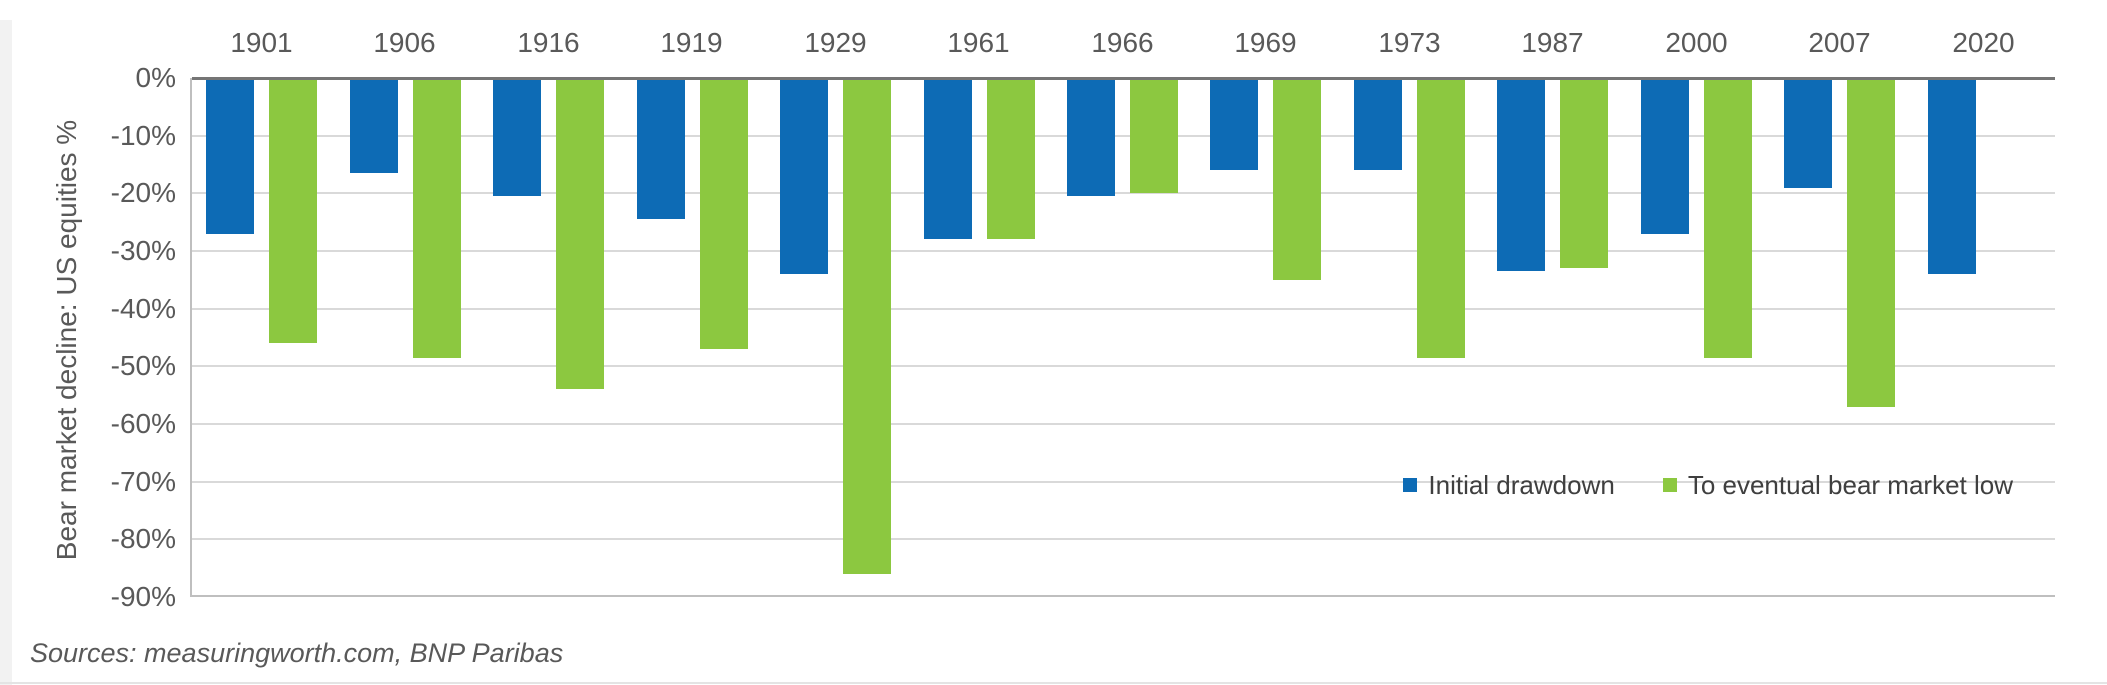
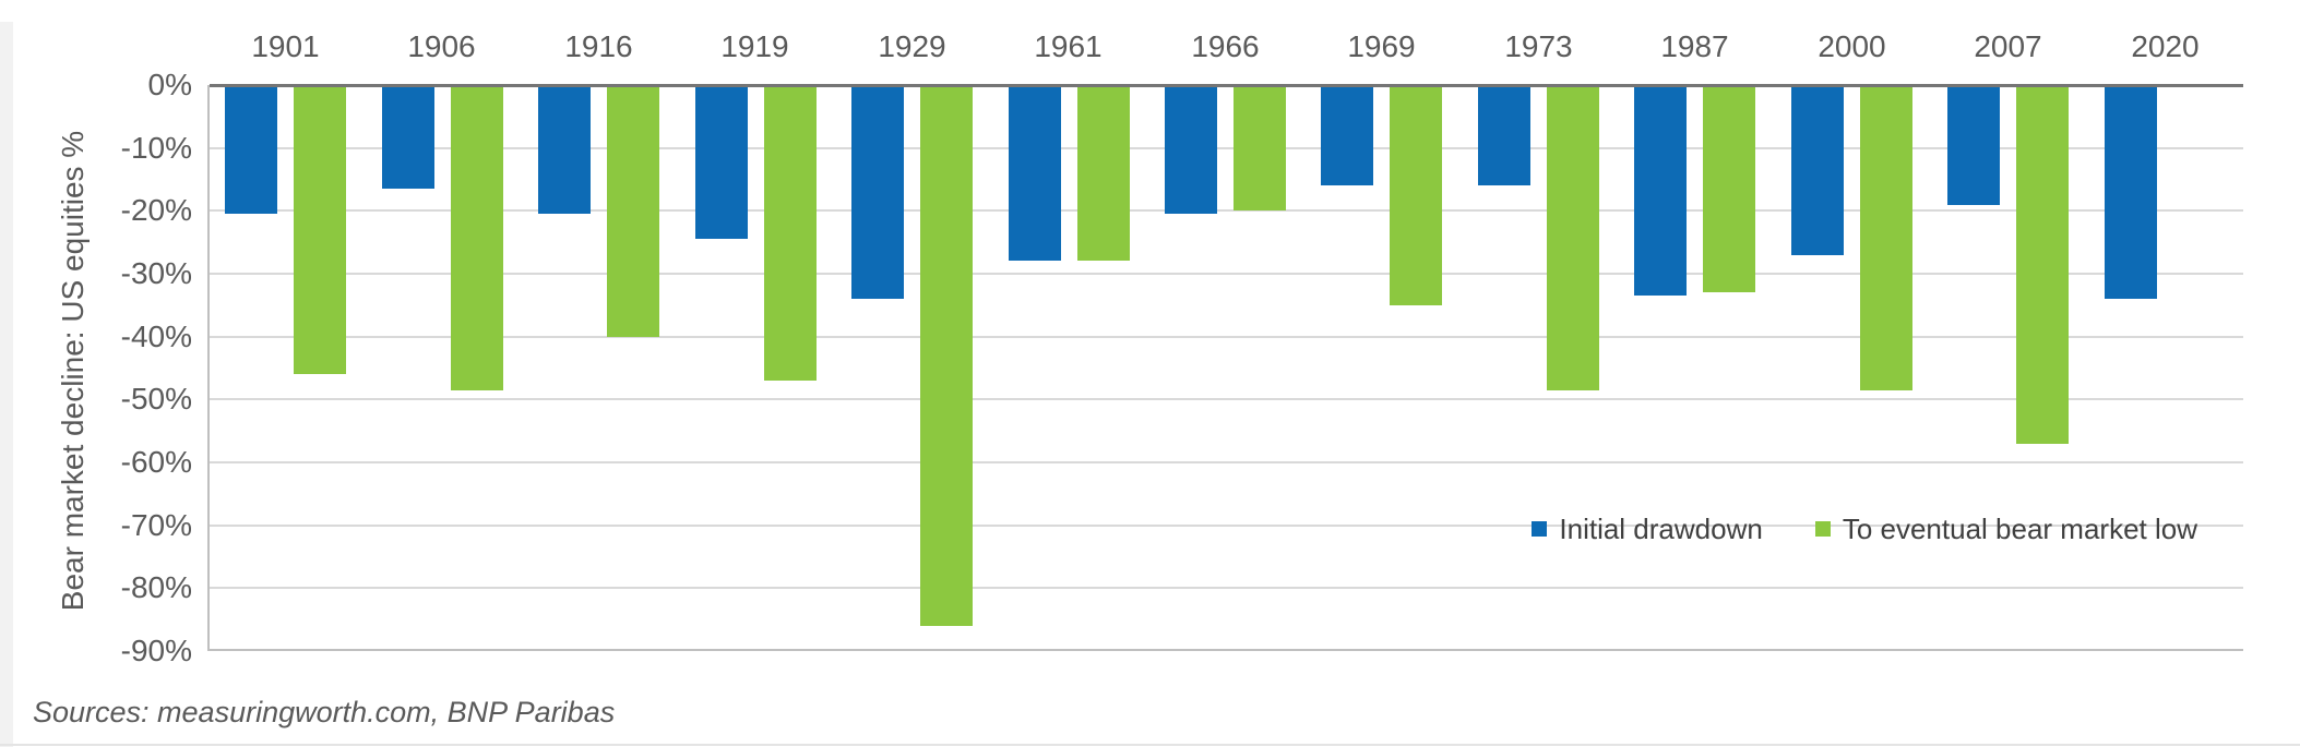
Initial drawdown/1901: -27% -> -20%
To eventual bear market low/1916: -54% -> -40%
